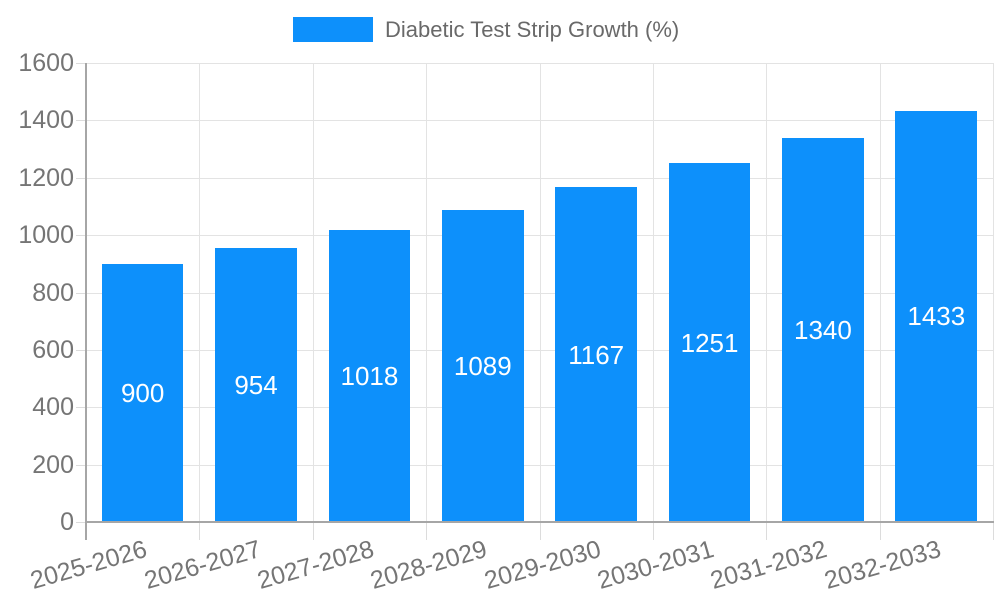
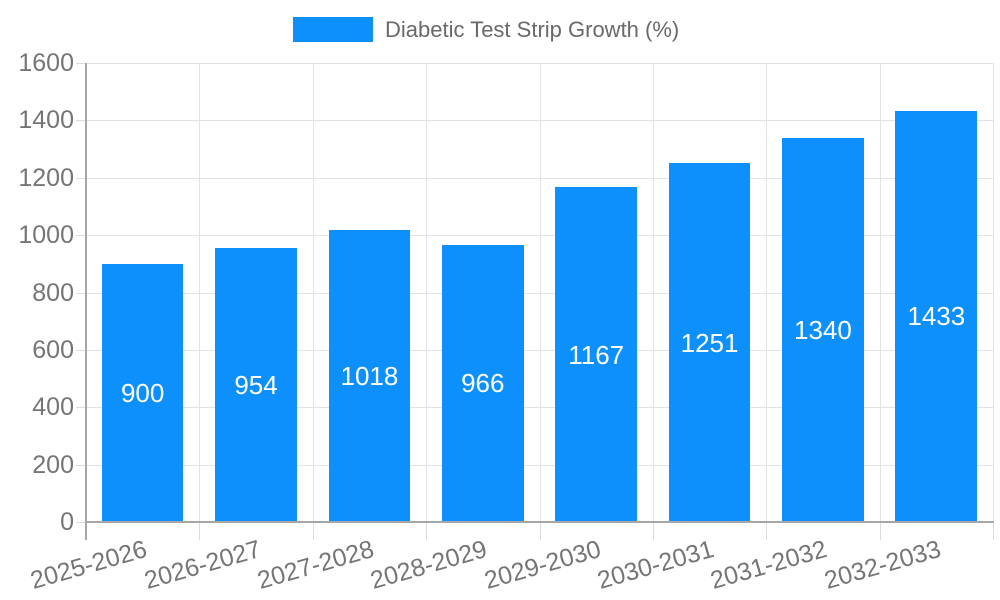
2028-2029: 1089 -> 966
